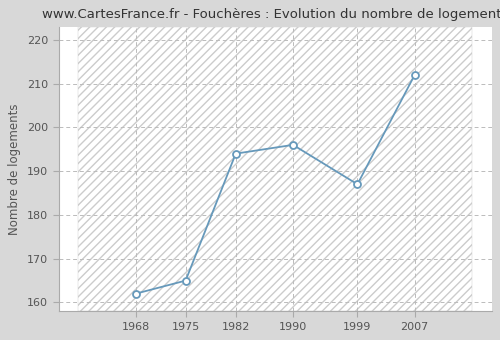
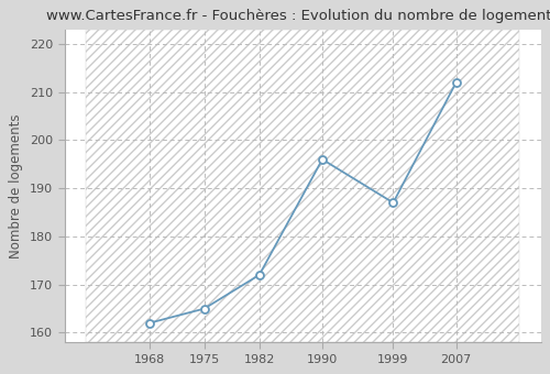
1982: 194 -> 172
